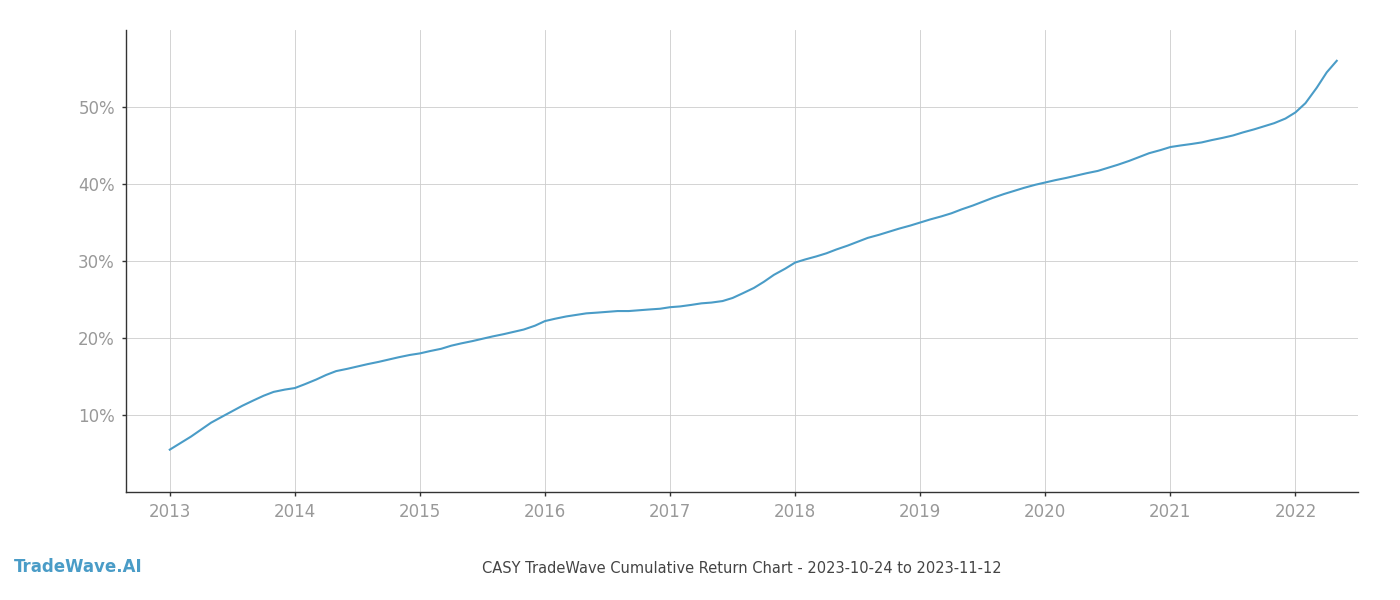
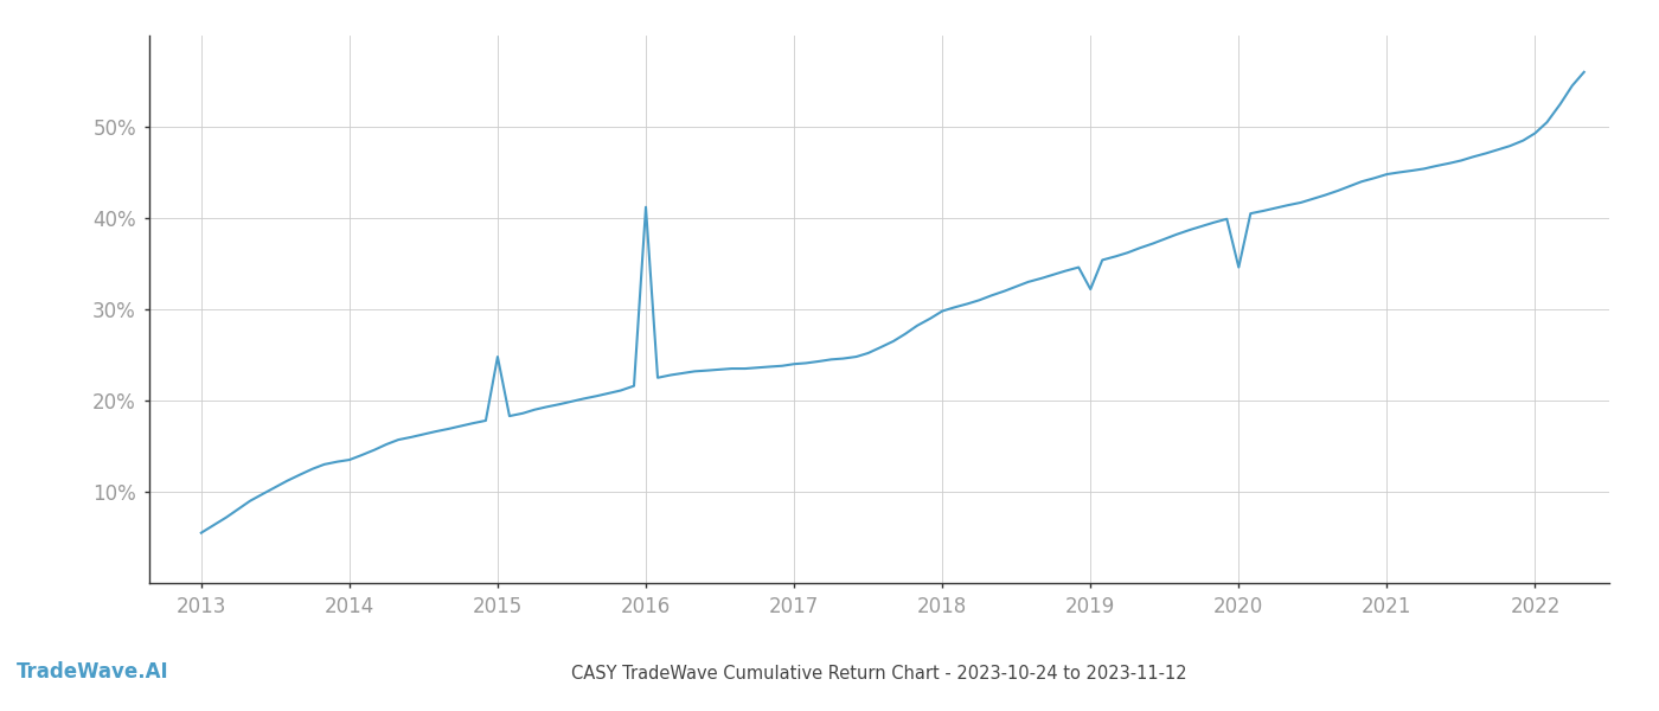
2015: 18.0% -> 24.8%
2016: 22.2% -> 41.2%
2019: 35.0% -> 32.2%
2020: 40.2% -> 34.6%
